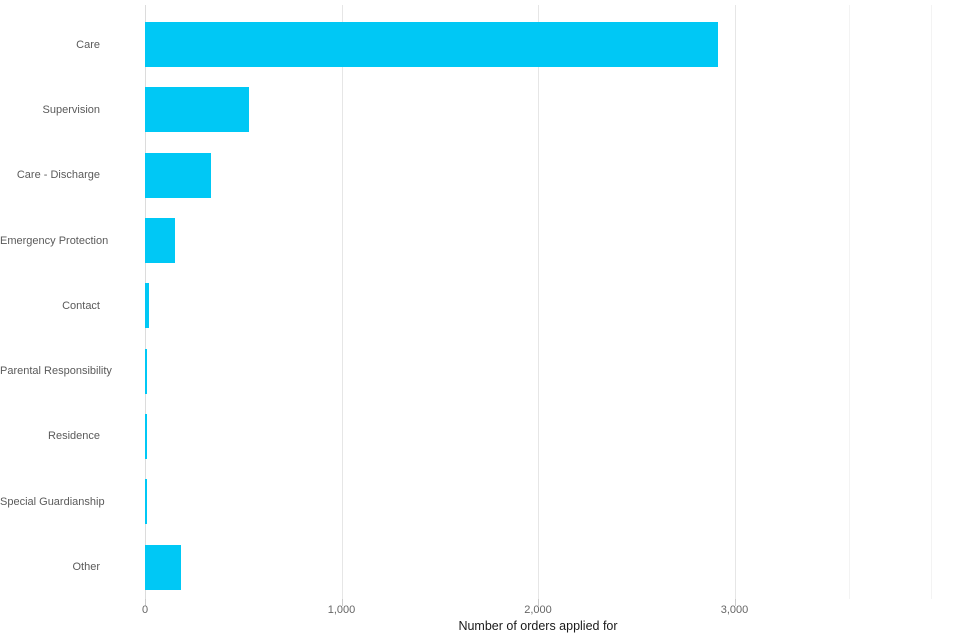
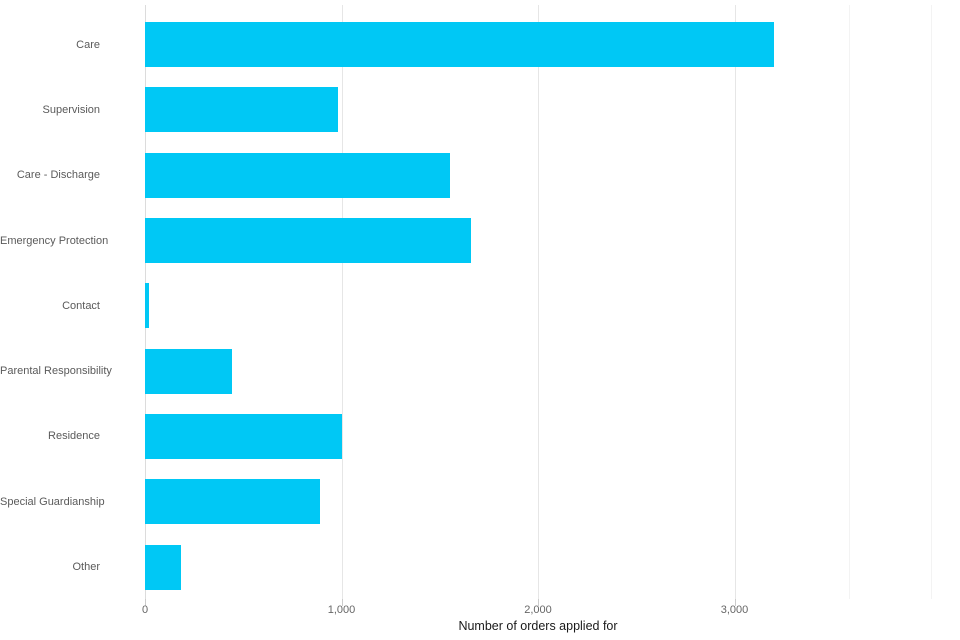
Care: 2910 -> 3200
Supervision: 530 -> 980
Care - Discharge: 340 -> 1550
Emergency Protection: 150 -> 1660
Parental Responsibility: 10 -> 440
Residence: 10 -> 1000
Special Guardianship: 10 -> 890
